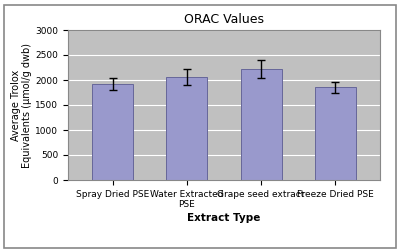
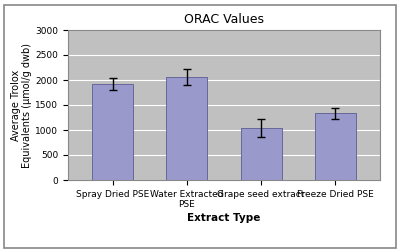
Grape seed extract: 2220 -> 1040
Freeze Dried PSE: 1860 -> 1340
